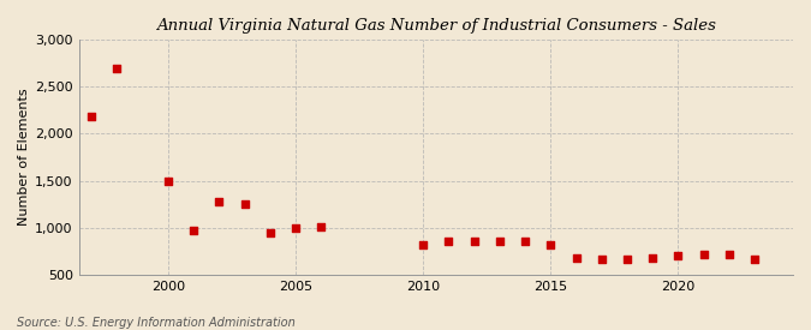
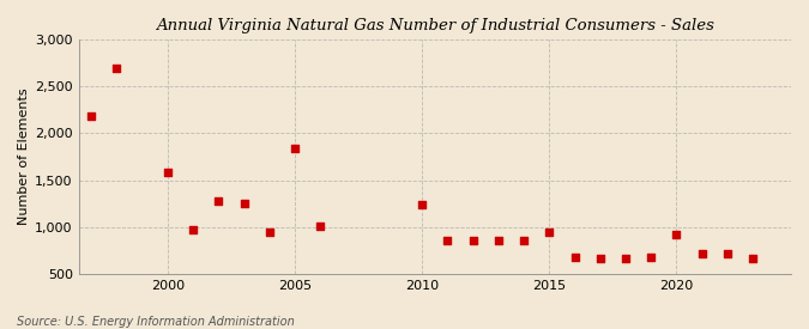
2000: 1,500 -> 1,580
2005: 1,000 -> 1,840
2010: 820 -> 1,240
2015: 820 -> 940
2020: 700 -> 920
